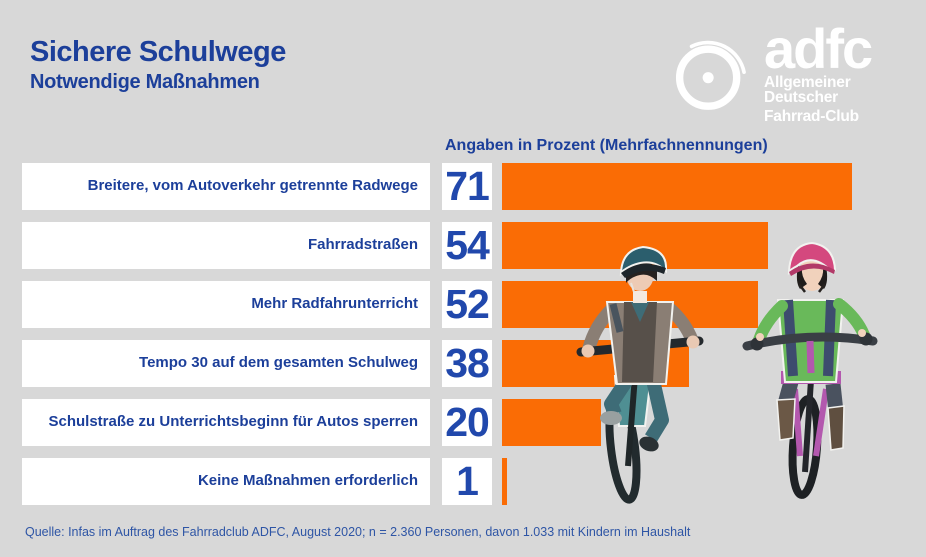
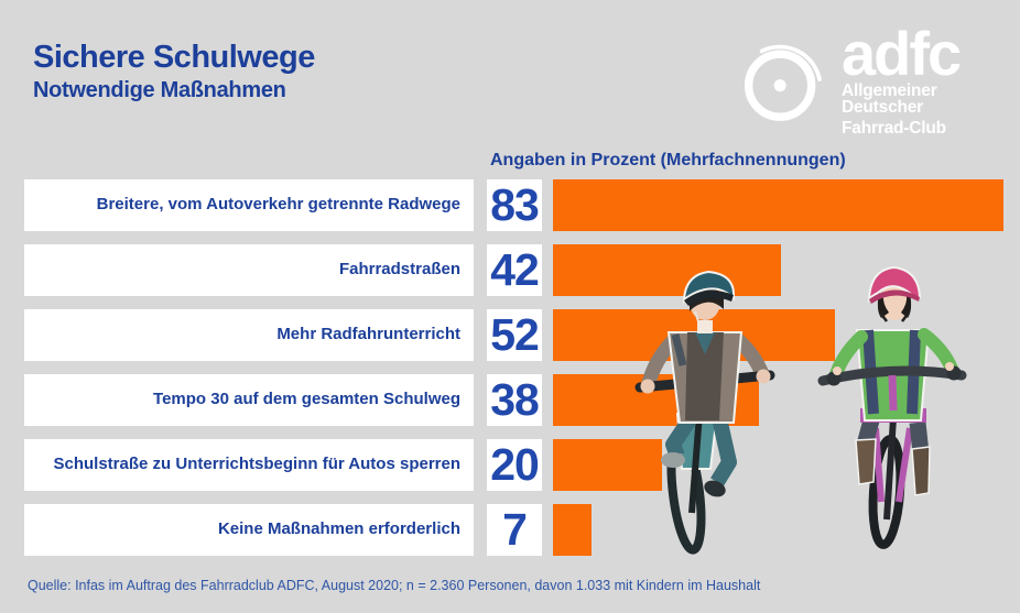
Breitere, vom Autoverkehr getrennte Radwege: 71 -> 83
Fahrradstraßen: 54 -> 42
Keine Maßnahmen erforderlich: 1 -> 7
